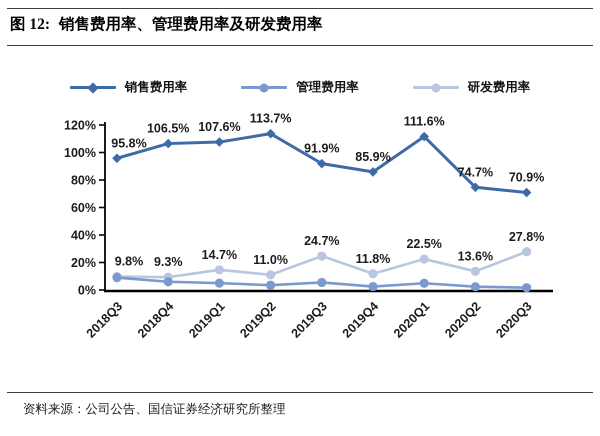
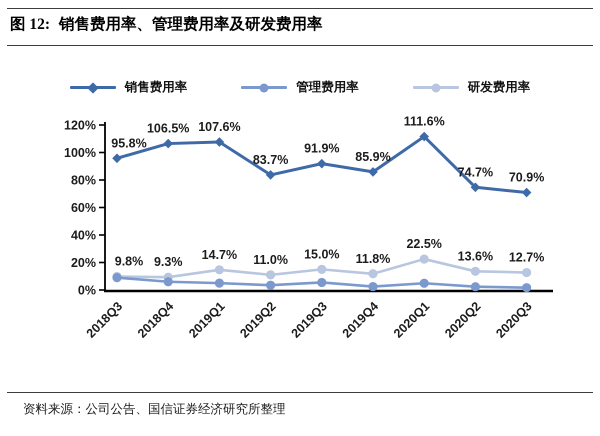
销售费用率/2019Q2: 113.7% -> 83.7%
研发费用率/2019Q3: 24.7% -> 15.0%
研发费用率/2020Q3: 27.8% -> 12.7%
